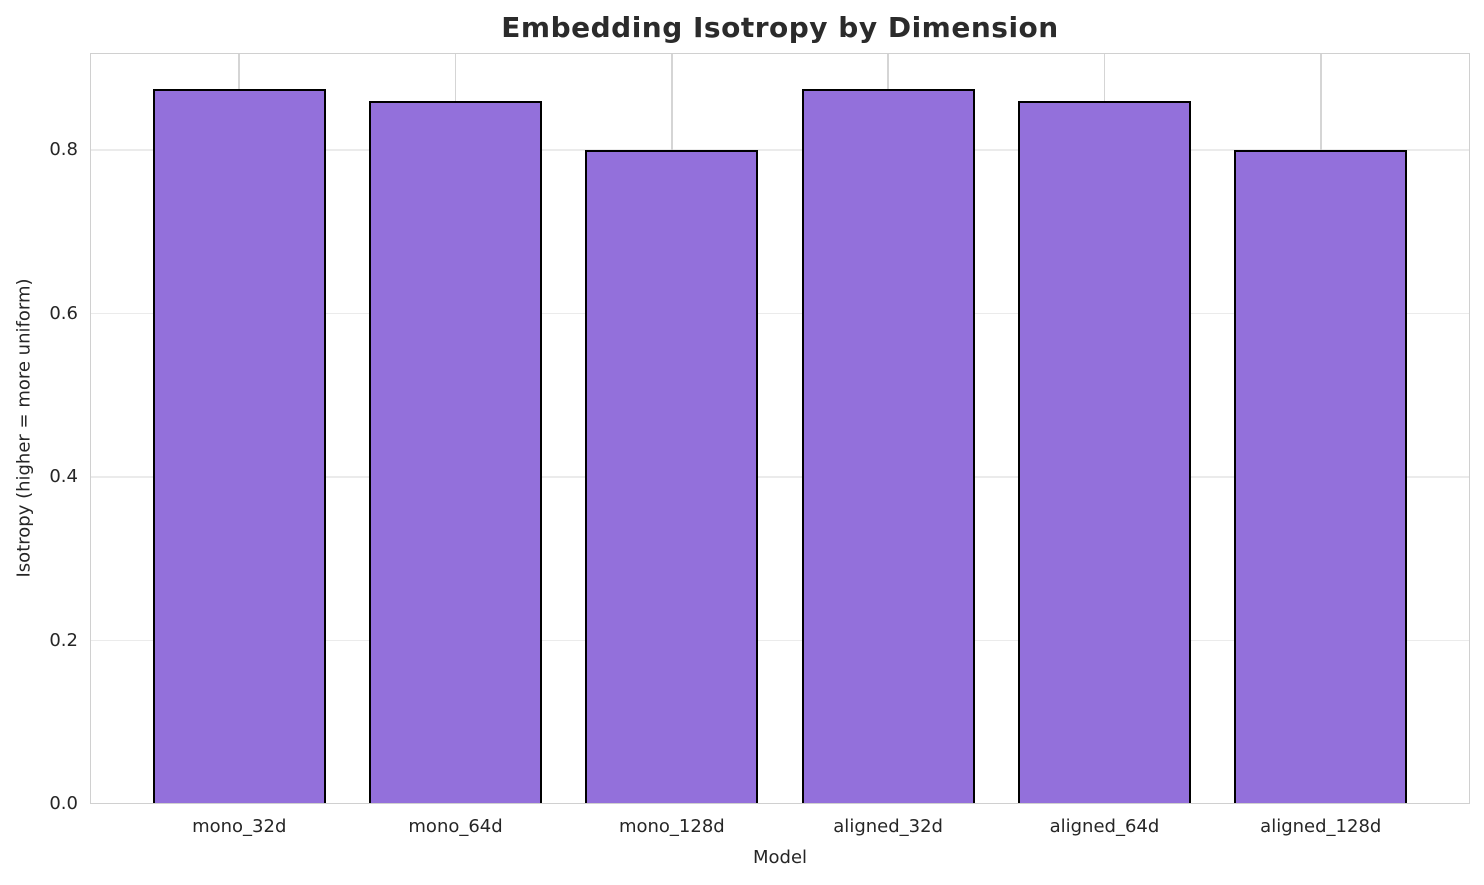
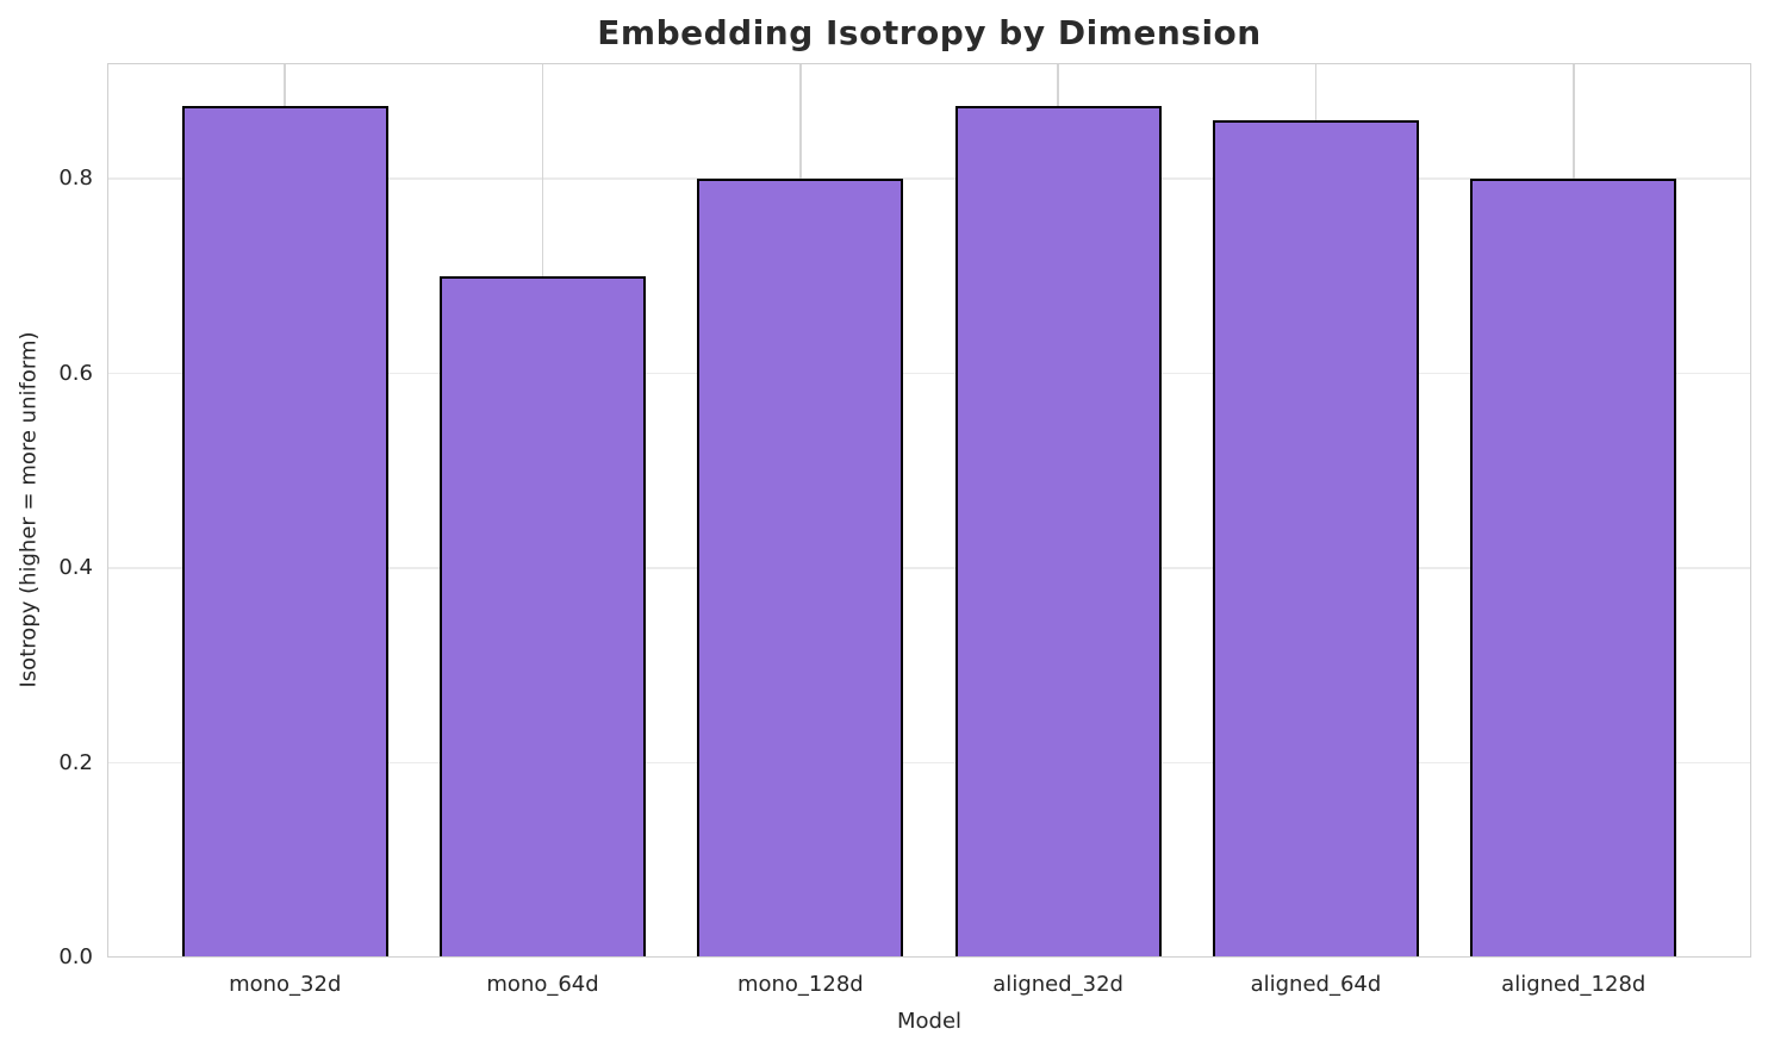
mono_64d: 0.86 -> 0.70
